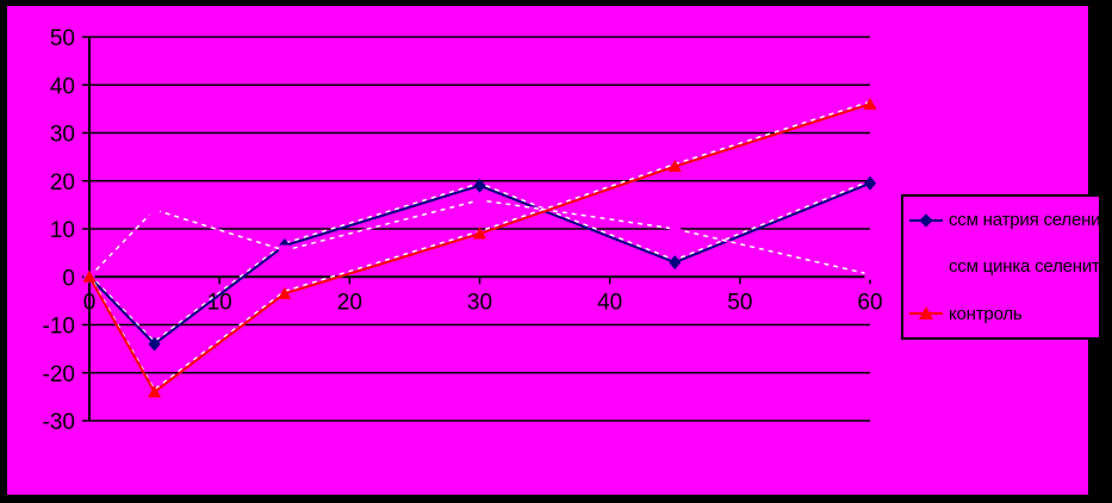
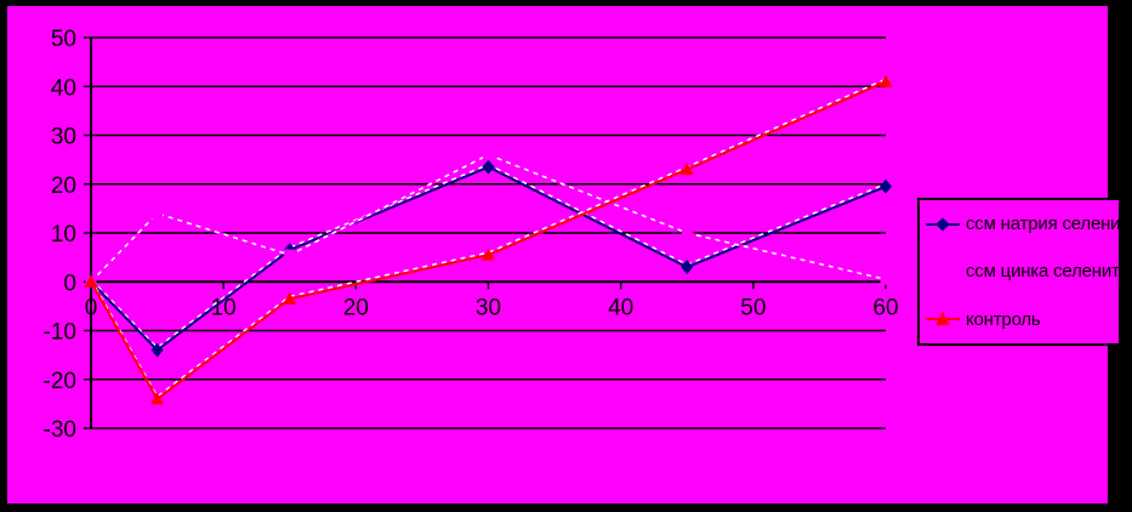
ссм натрия селенит/30: 19 -> 24
ссм цинка селенит/30: 16 -> 26
контроль/30: 9 -> 6
контроль/60: 36 -> 41
